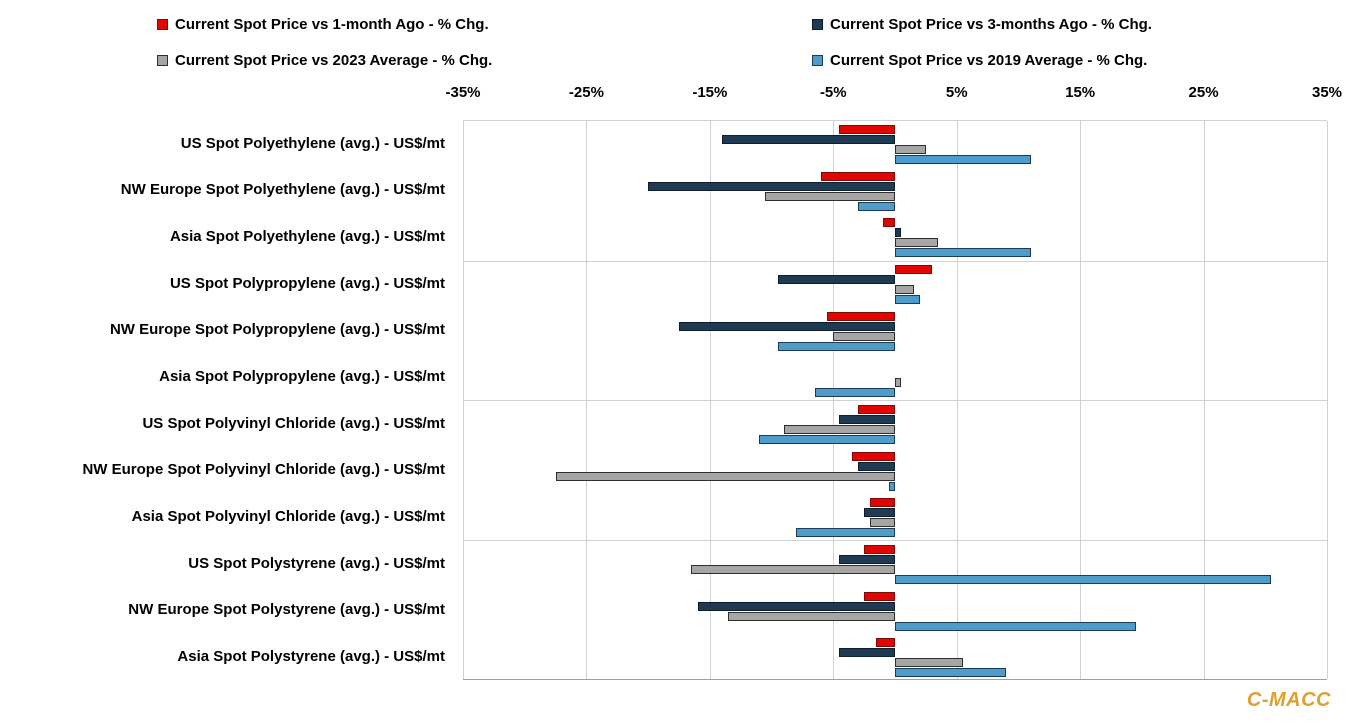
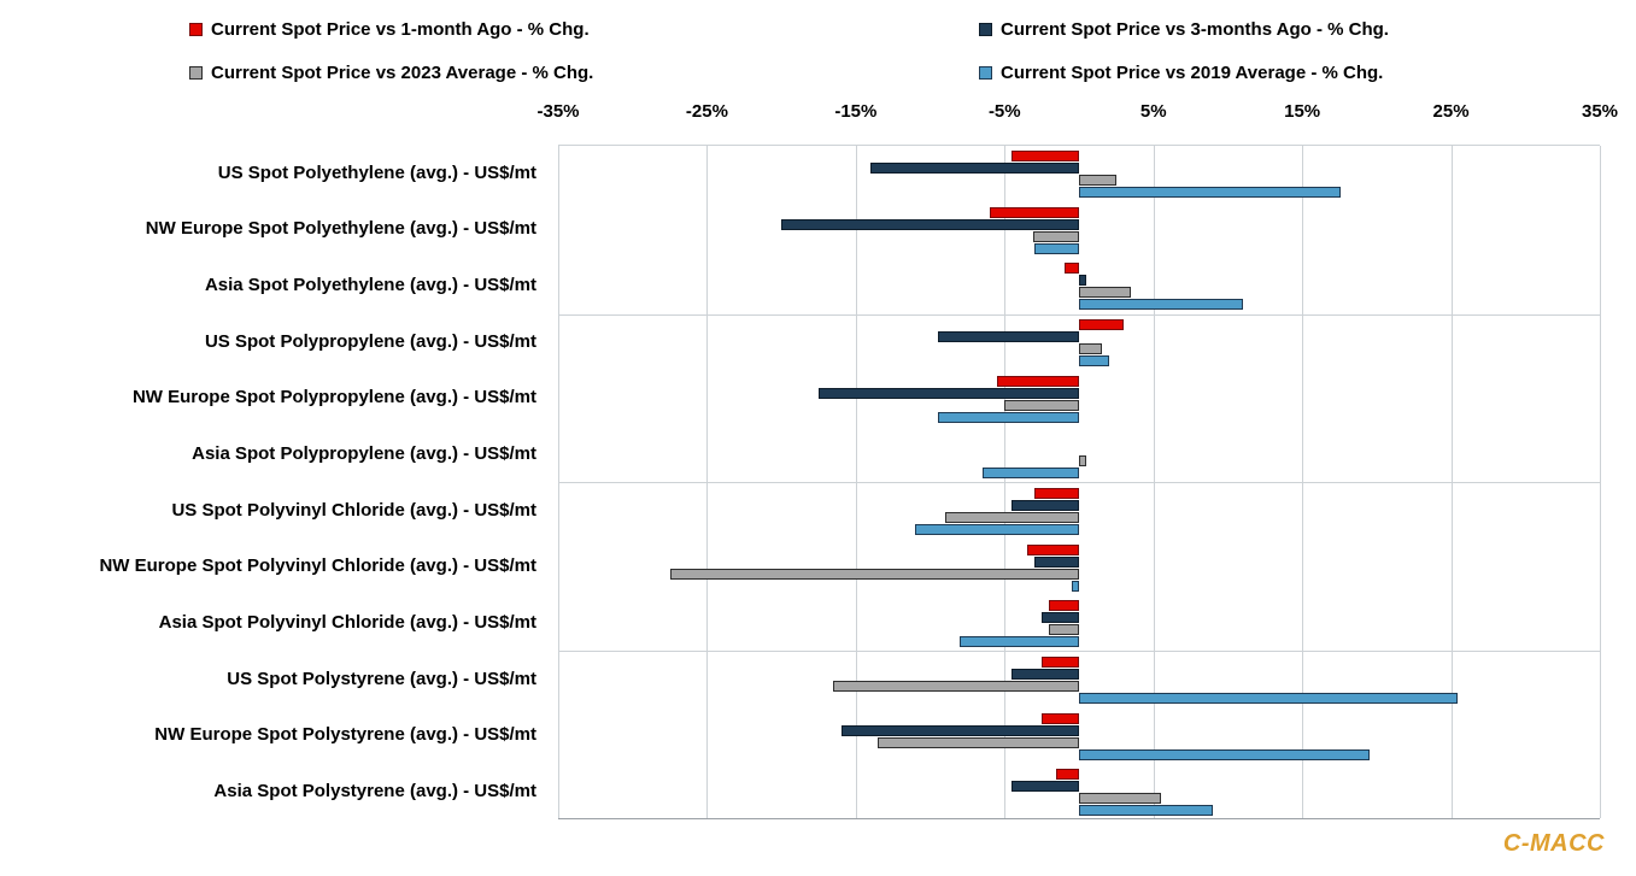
Current Spot Price vs 2019 Average - % Chg./US Spot Polyethylene (avg.) - US$/mt: 11.0% -> 17.6%
Current Spot Price vs 2023 Average - % Chg./NW Europe Spot Polyethylene (avg.) - US$/mt: -10.5% -> -3.1%
Current Spot Price vs 2019 Average - % Chg./US Spot Polystyrene (avg.) - US$/mt: 30.5% -> 25.4%
